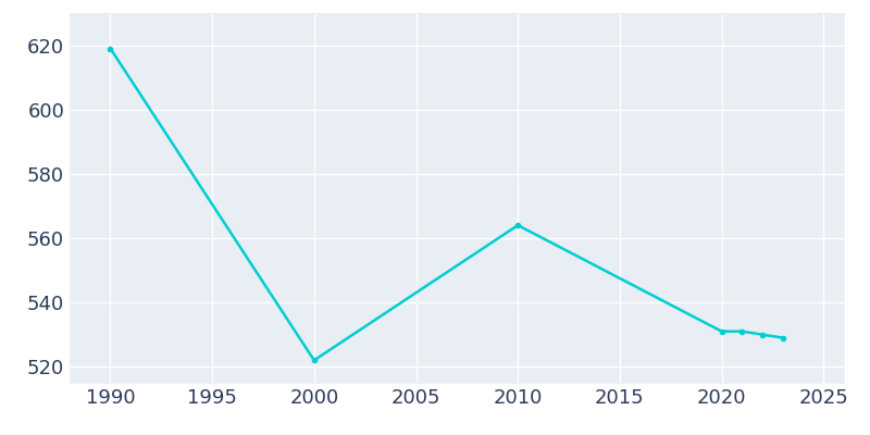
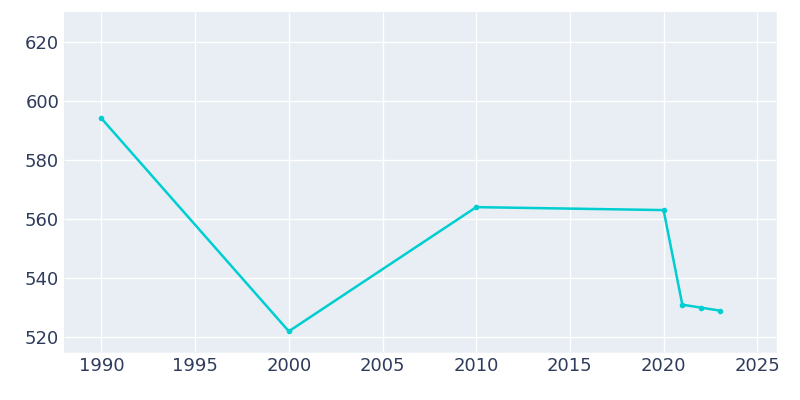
1990: 619 -> 594
2020: 531 -> 563
